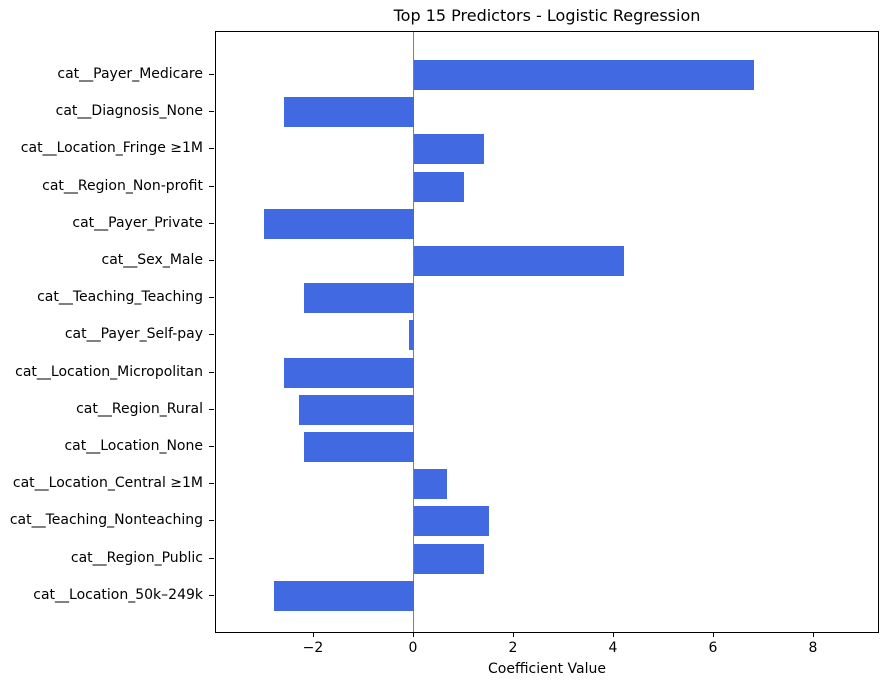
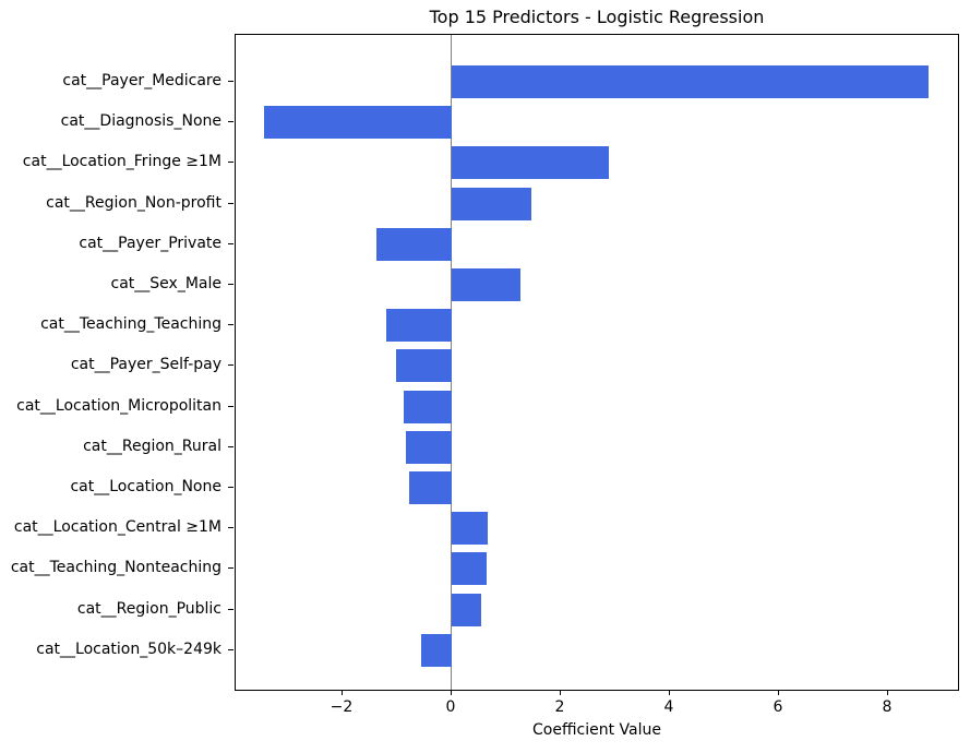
cat__Payer_Medicare: 6.8 -> 8.7
cat__Diagnosis_None: -2.6 -> -3.4
cat__Location_Fringe ≥1M: 1.4 -> 2.9
cat__Region_Non-profit: 1.0 -> 1.5
cat__Payer_Private: -3.0 -> -1.4
cat__Sex_Male: 4.2 -> 1.3
cat__Teaching_Teaching: -2.2 -> -1.2
cat__Payer_Self-pay: -0.1 -> -1.0
cat__Location_Micropolitan: -2.6 -> -0.9
cat__Region_Rural: -2.3 -> -0.8
cat__Location_None: -2.2 -> -0.8
cat__Teaching_Nonteaching: 1.5 -> 0.6
cat__Region_Public: 1.4 -> 0.5
cat__Location_50k–249k: -2.8 -> -0.6
